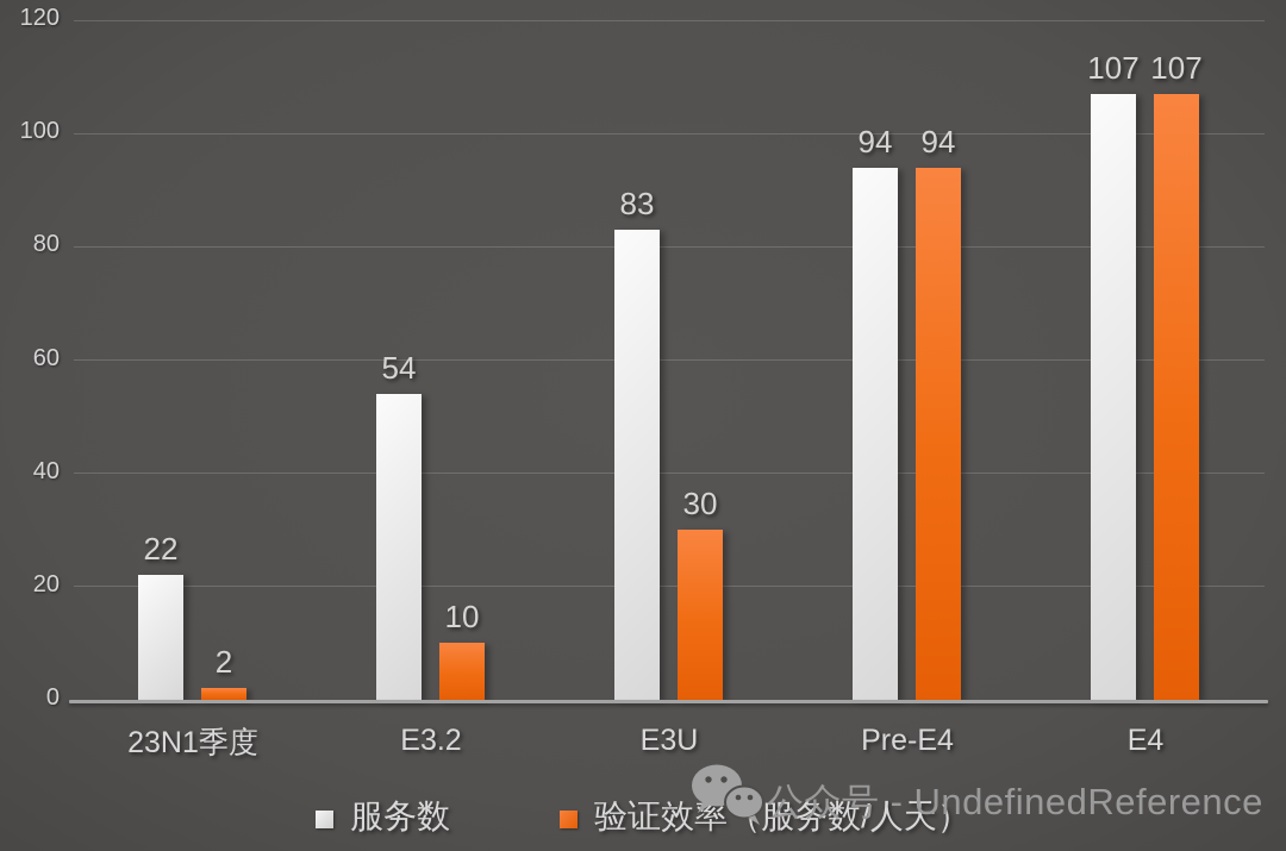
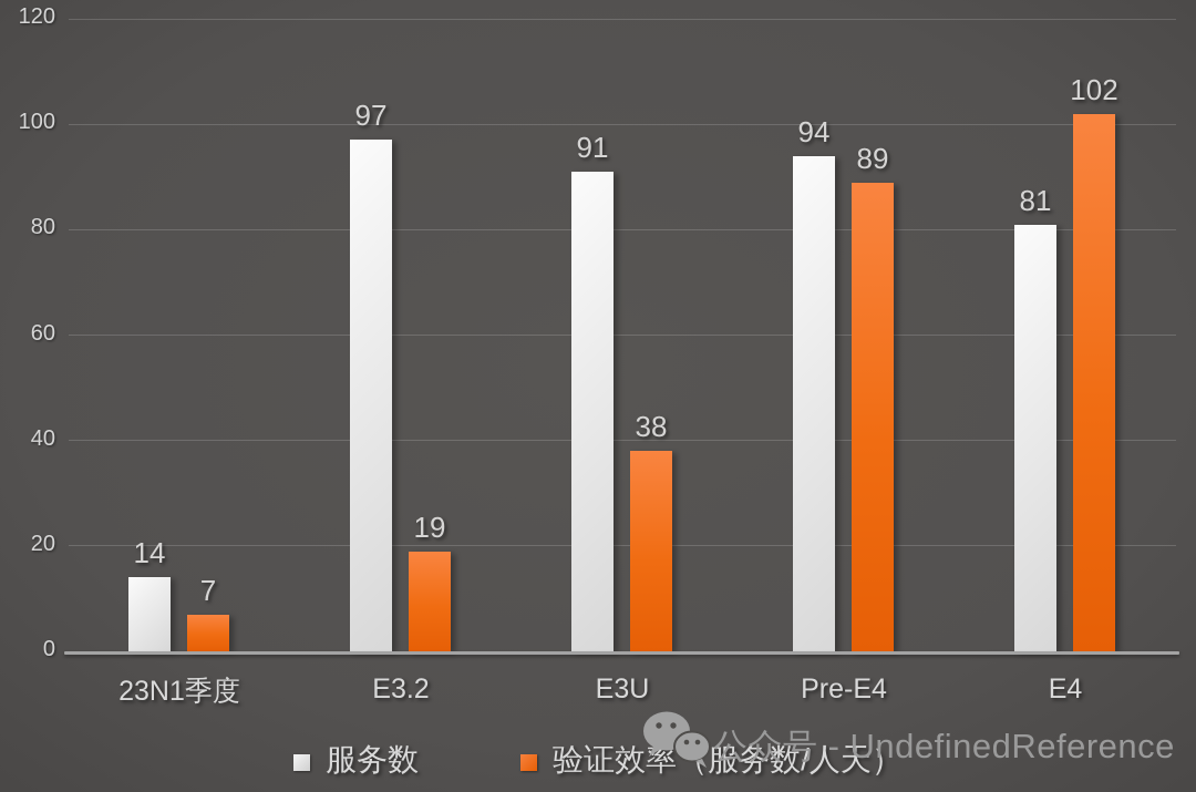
服务数/23N1季度: 22 -> 14
验证效率（服务数/人天）/23N1季度: 2 -> 7
服务数/E3.2: 54 -> 97
验证效率（服务数/人天）/E3.2: 10 -> 19
服务数/E3U: 83 -> 91
验证效率（服务数/人天）/E3U: 30 -> 38
验证效率（服务数/人天）/Pre-E4: 94 -> 89
服务数/E4: 107 -> 81
验证效率（服务数/人天）/E4: 107 -> 102
